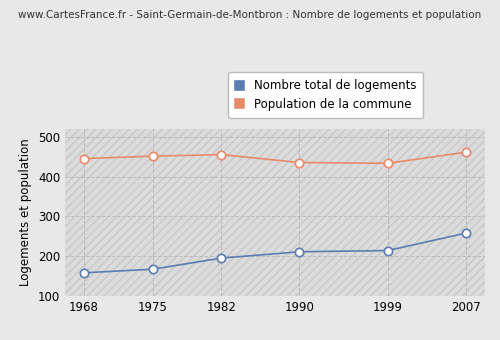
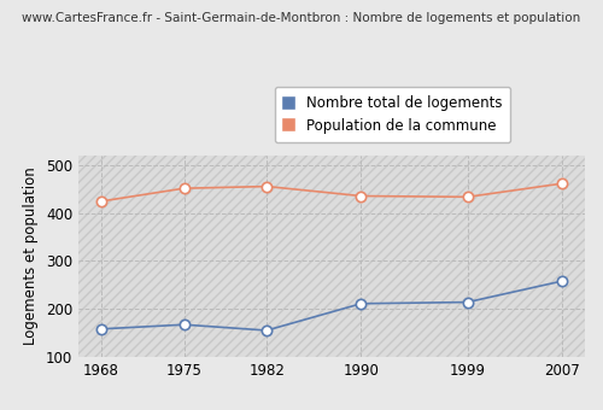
Population de la commune/1968: 446 -> 425
Nombre total de logements/1982: 195 -> 155
